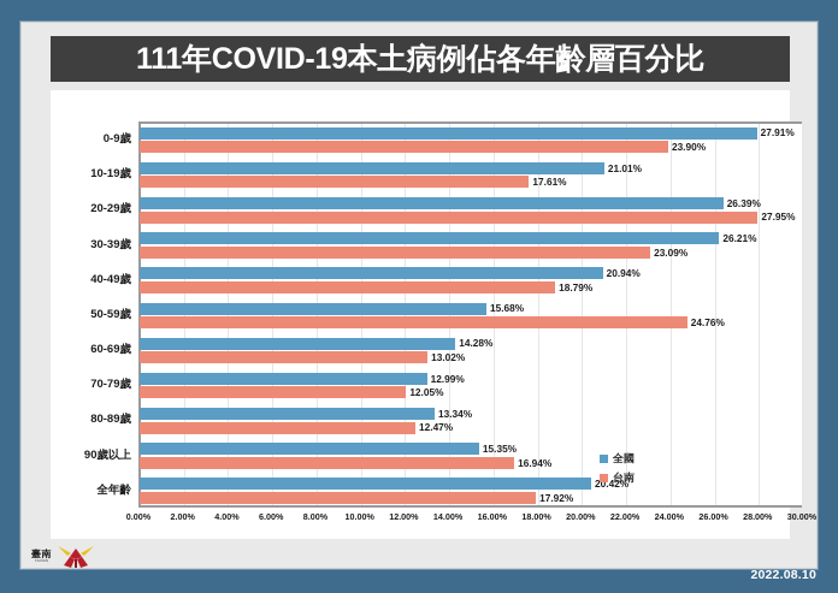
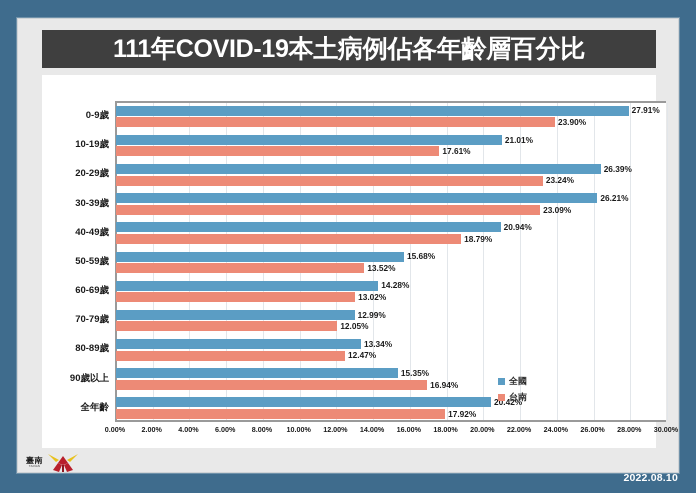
台南/20-29歲: 27.95% -> 23.24%
台南/50-59歲: 24.76% -> 13.52%
